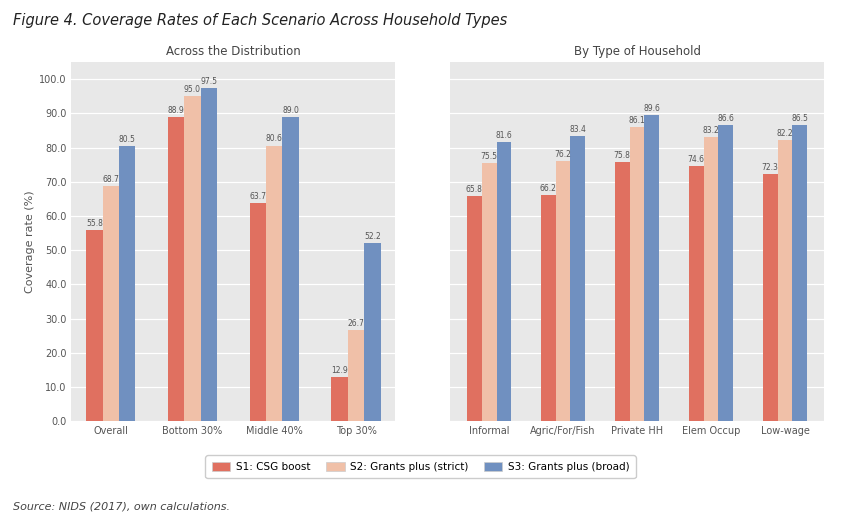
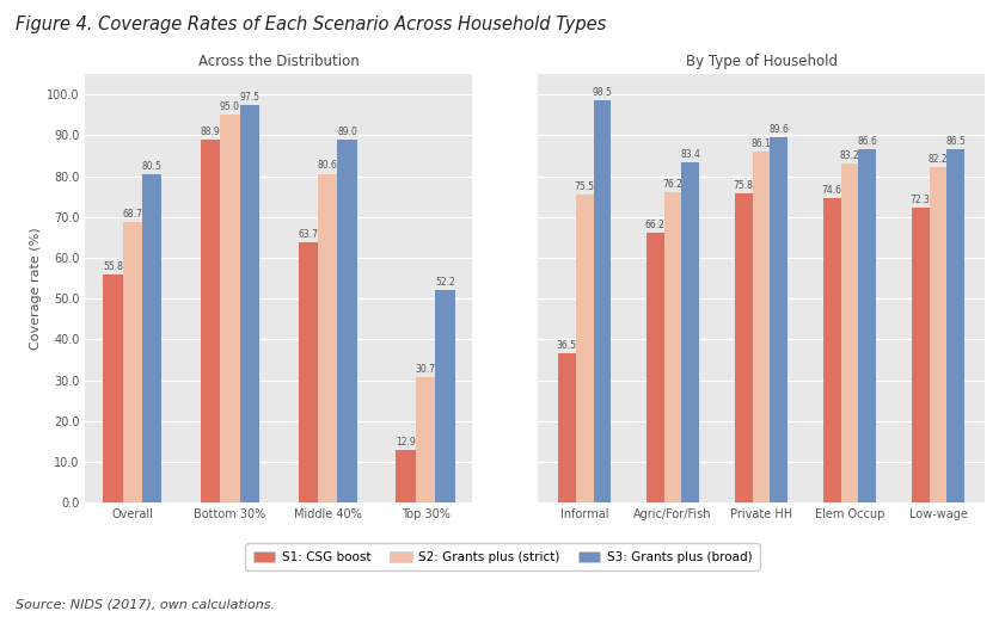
Across the Distribution/S2: Grants plus (strict)/Top 30%: 26.7 -> 30.7
By Type of Household/S1: CSG boost/Informal: 65.8 -> 36.5
By Type of Household/S3: Grants plus (broad)/Informal: 81.6 -> 98.5
